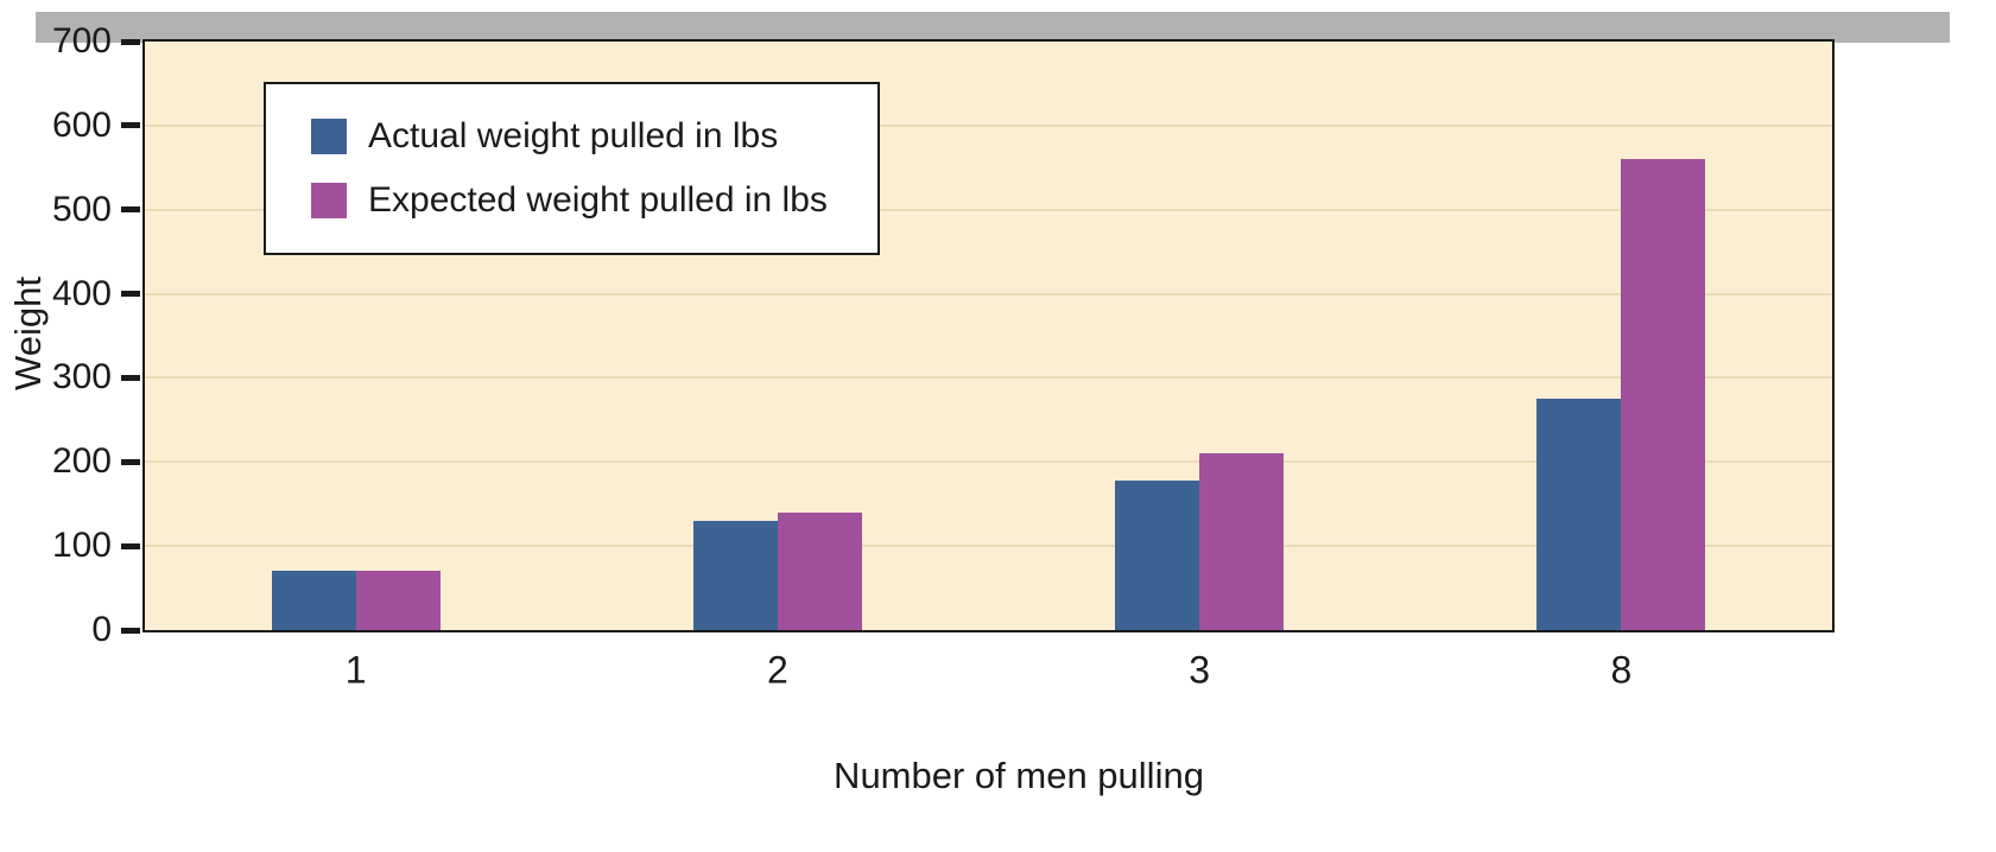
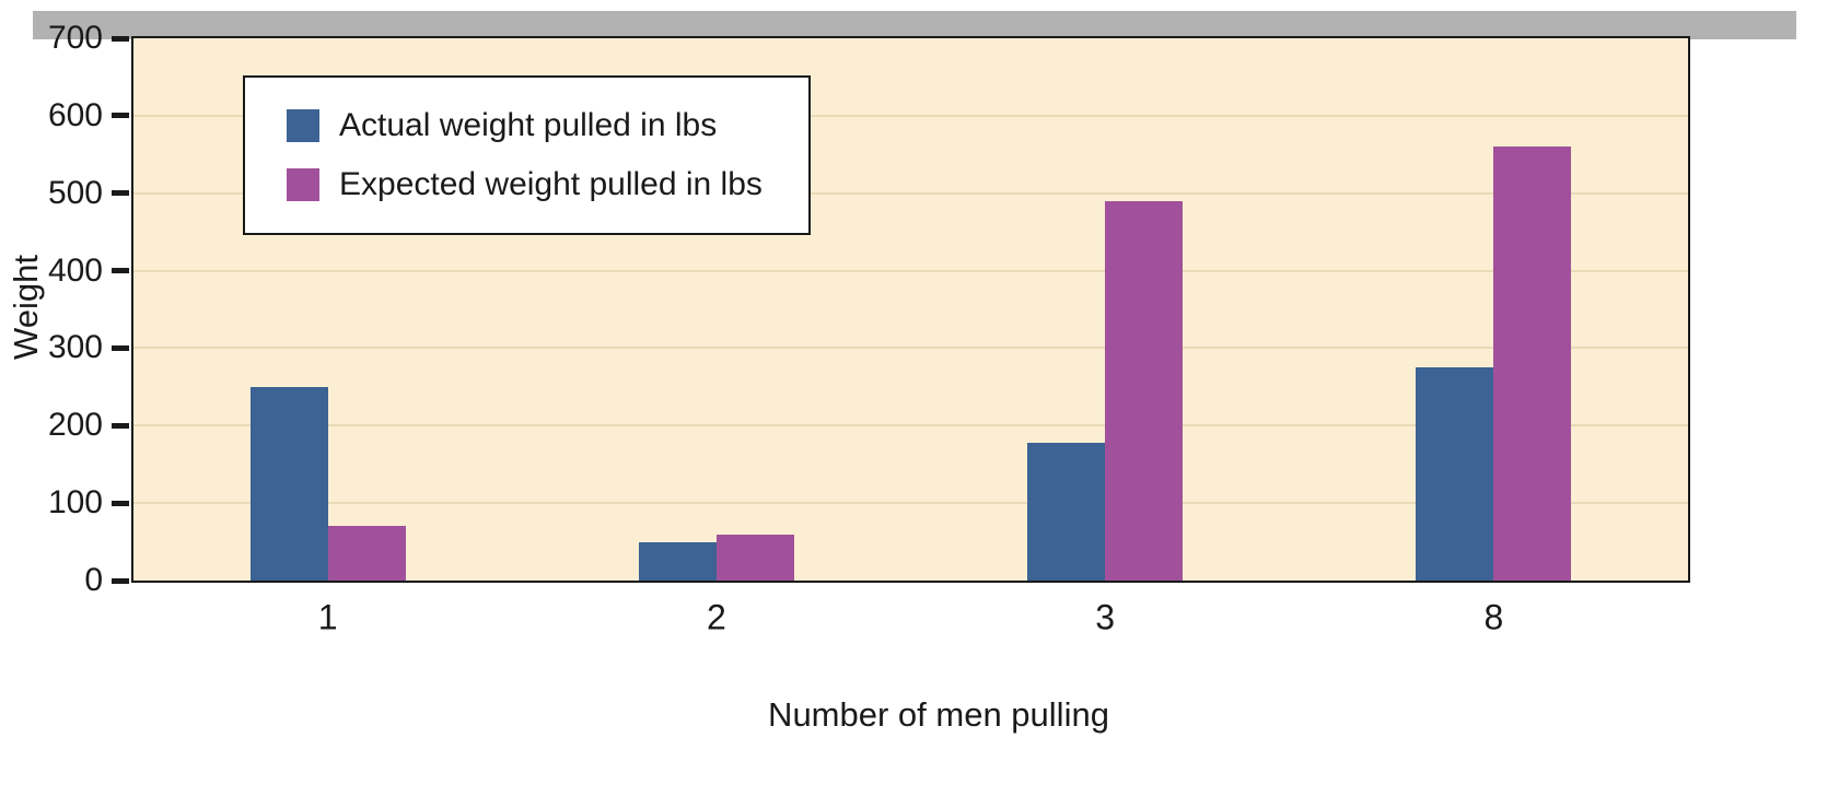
Actual weight pulled in lbs/1: 70 -> 250
Actual weight pulled in lbs/2: 130 -> 50
Expected weight pulled in lbs/2: 140 -> 60
Expected weight pulled in lbs/3: 210 -> 490
